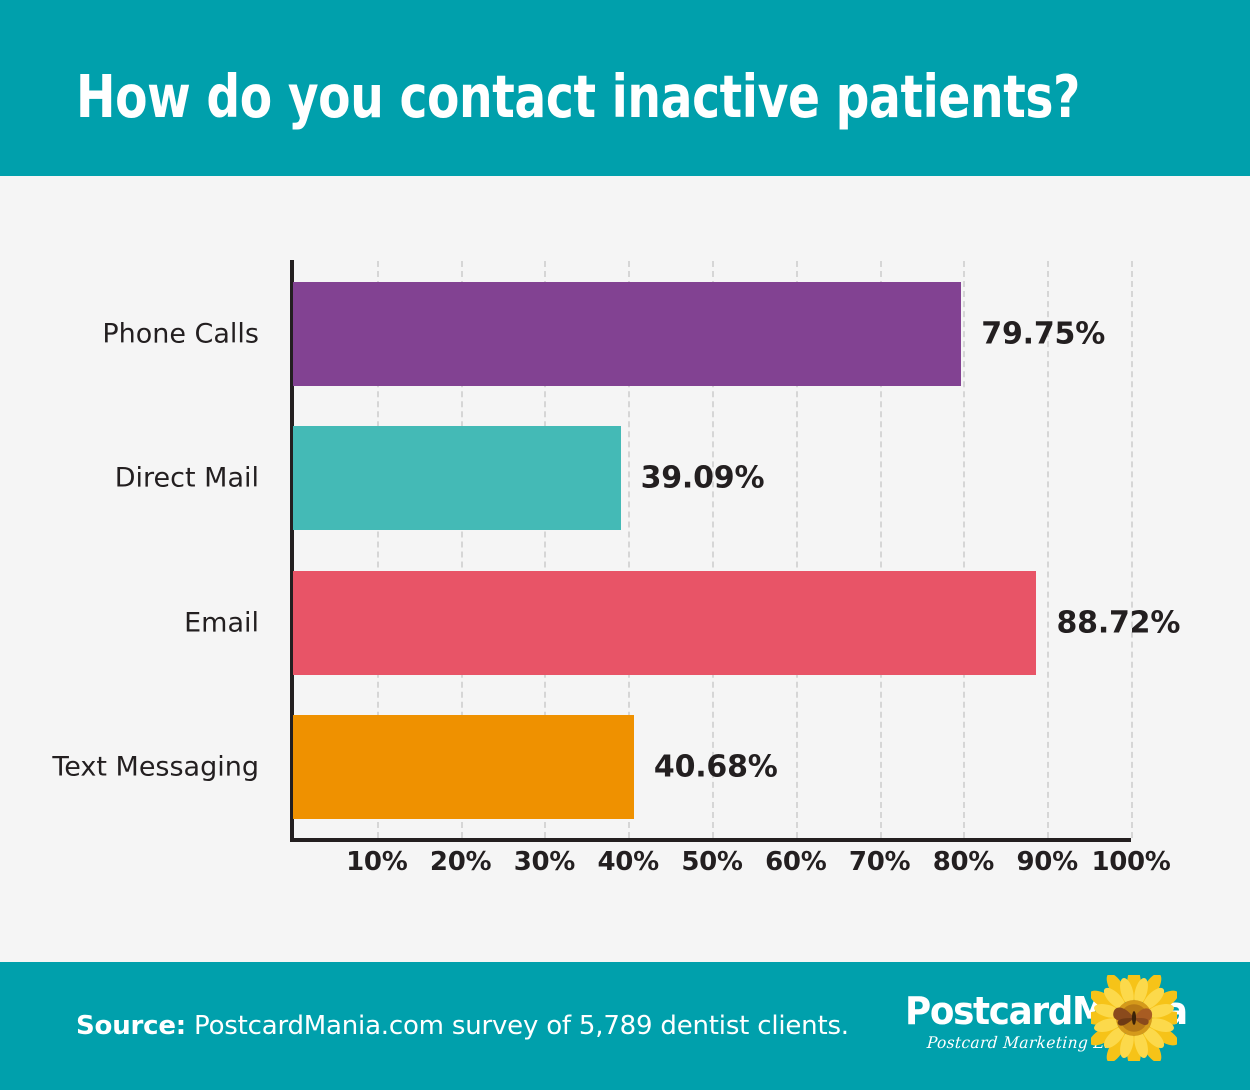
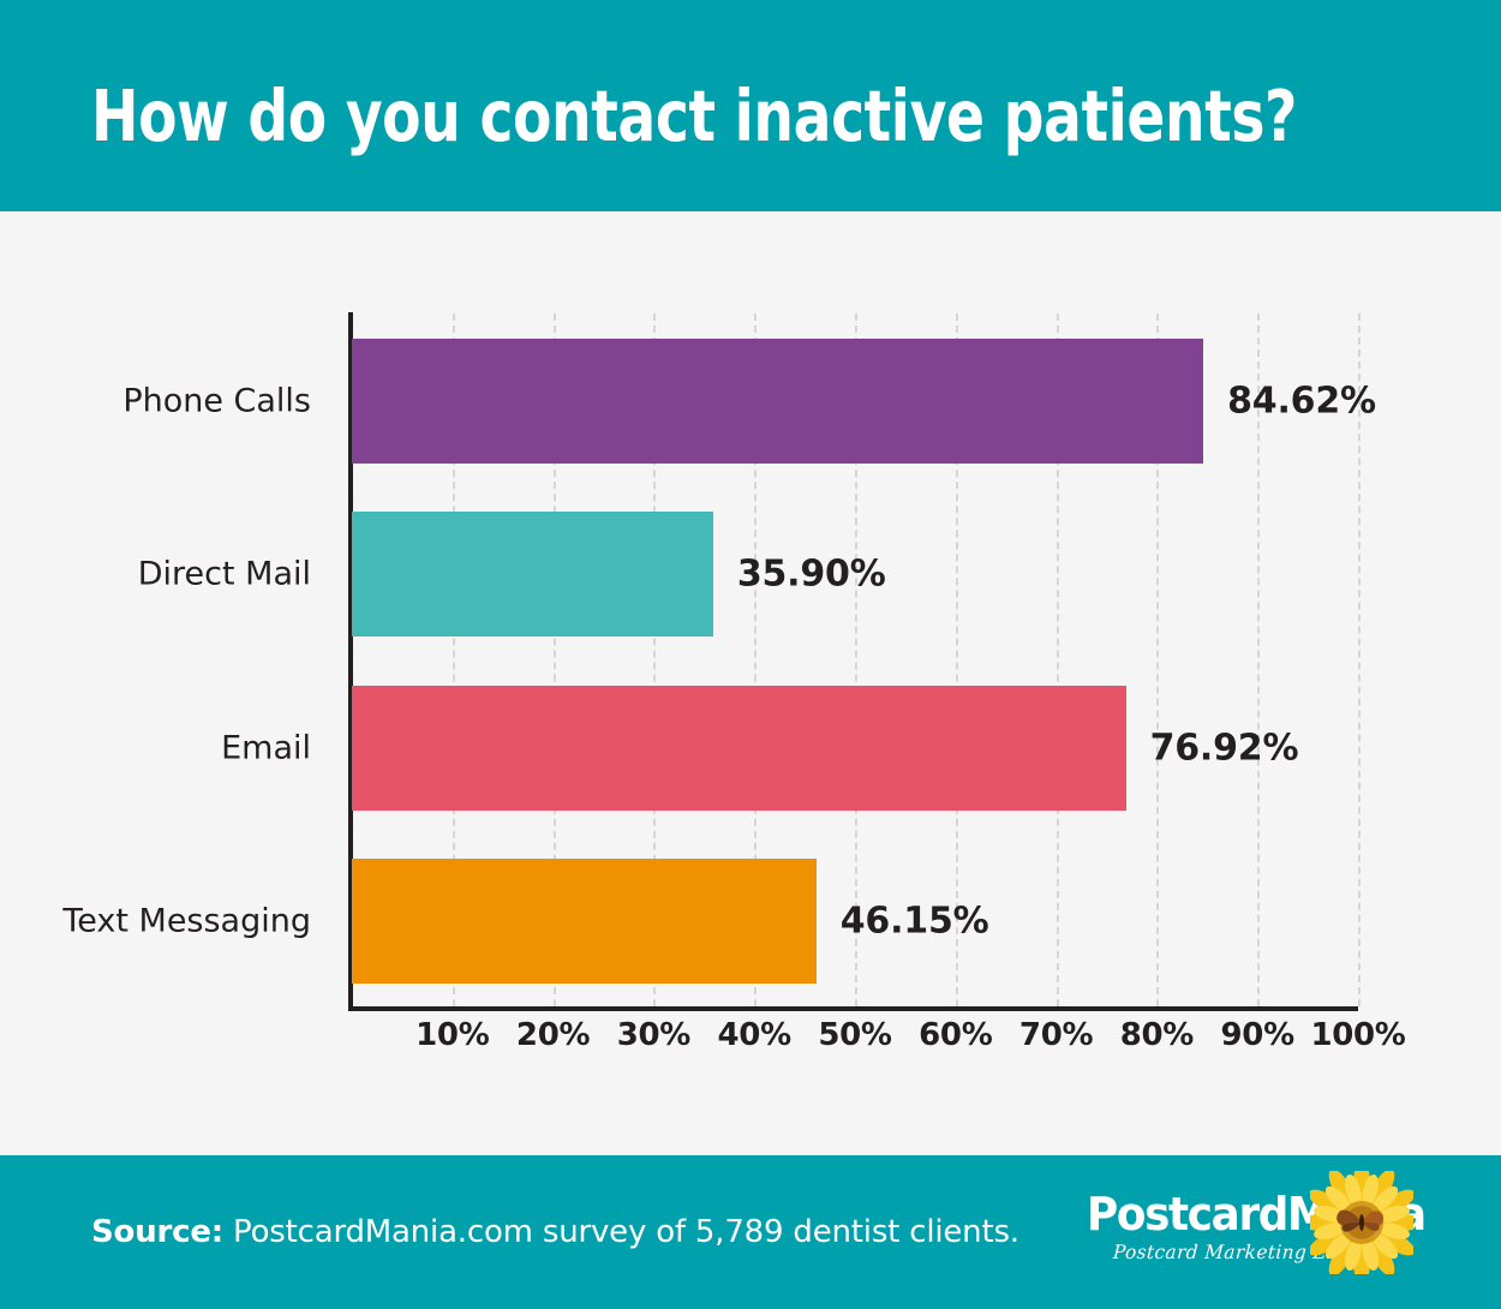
Phone Calls: 79.75% -> 84.62%
Direct Mail: 39.09% -> 35.90%
Email: 88.72% -> 76.92%
Text Messaging: 40.68% -> 46.15%
